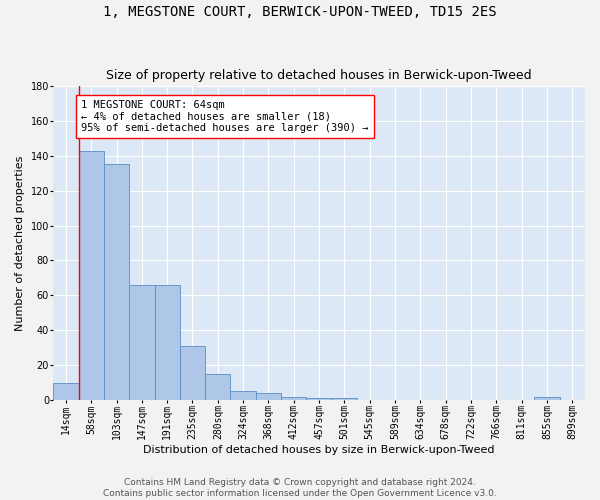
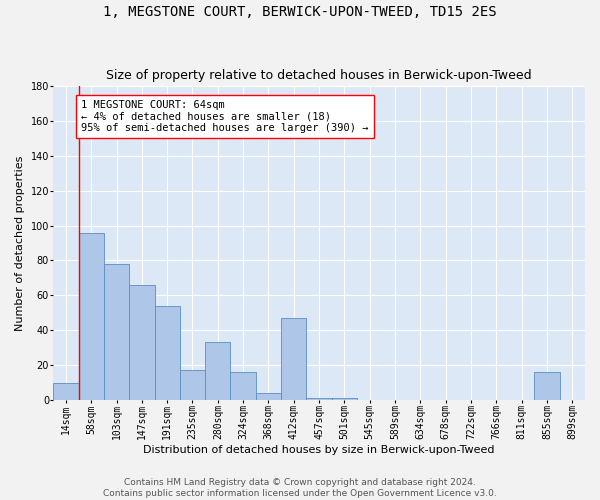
58sqm: 143 -> 96
103sqm: 135 -> 78
191sqm: 66 -> 54
235sqm: 31 -> 17
280sqm: 15 -> 33
324sqm: 5 -> 16
412sqm: 2 -> 47
855sqm: 2 -> 16
